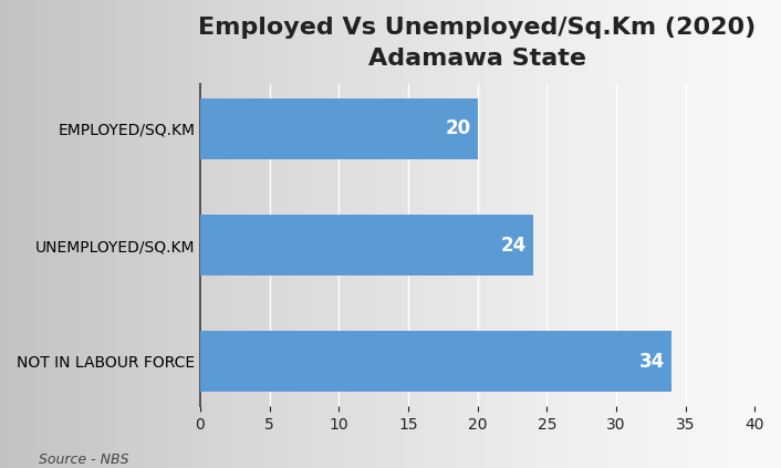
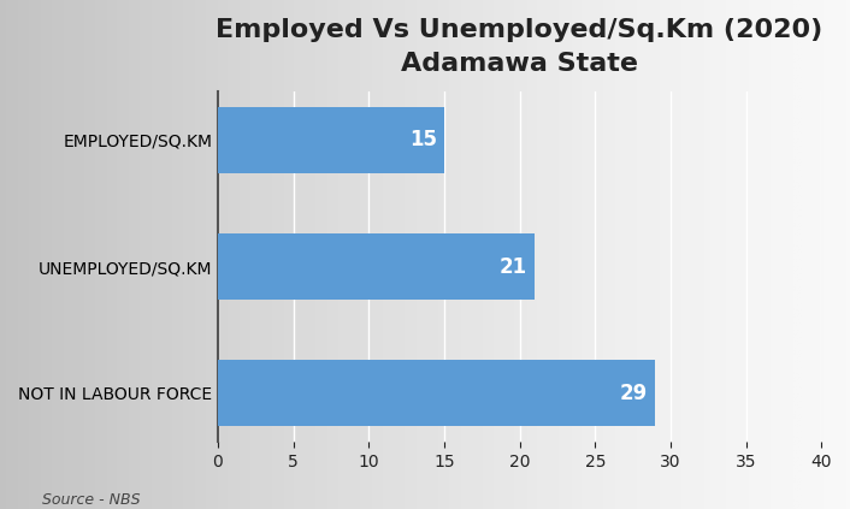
EMPLOYED/SQ.KM: 20 -> 15
UNEMPLOYED/SQ.KM: 24 -> 21
NOT IN LABOUR FORCE: 34 -> 29
